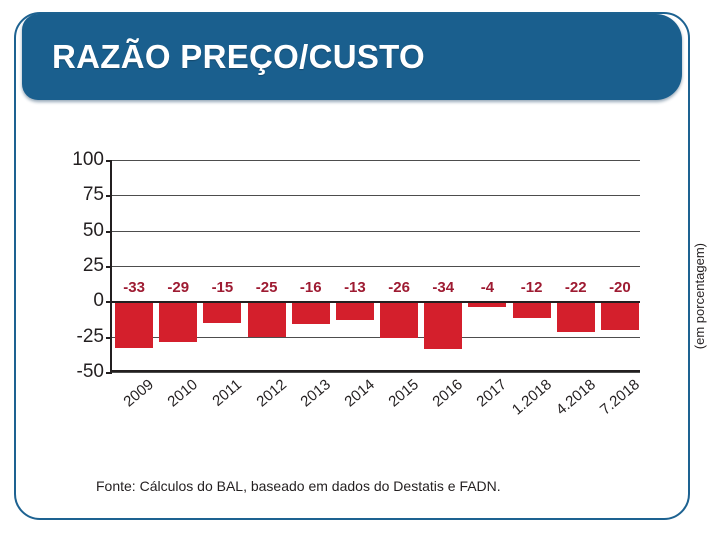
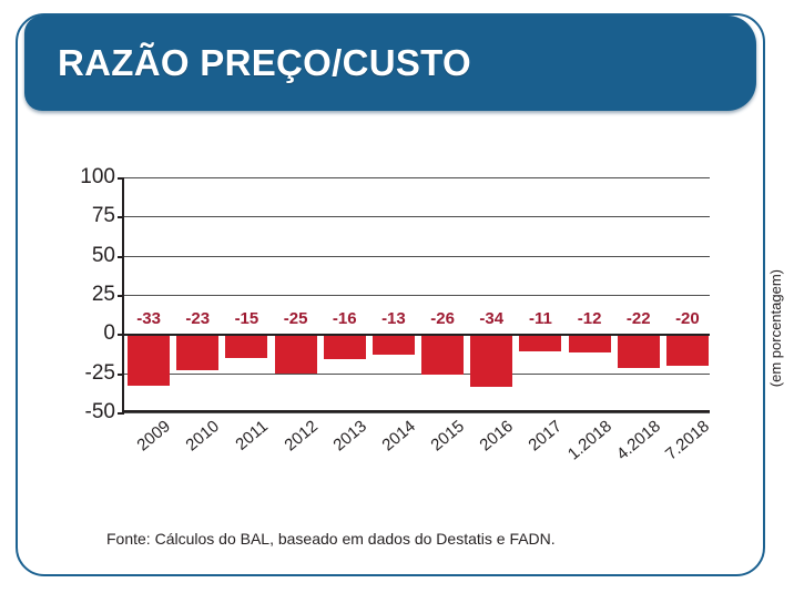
2010: -29 -> -23
2017: -4 -> -11
